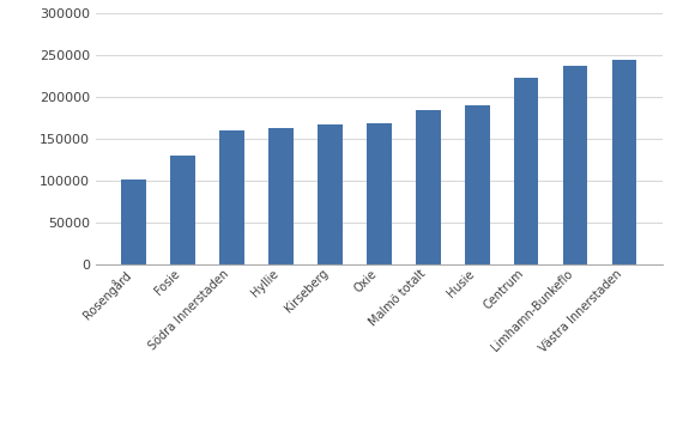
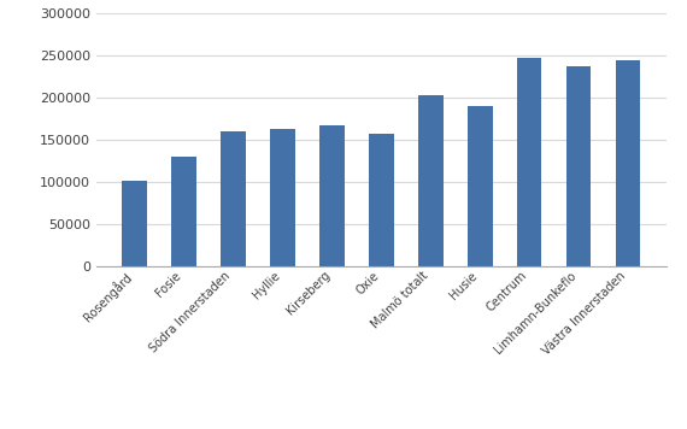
Oxie: 168000 -> 156000
Malmö totalt: 184000 -> 202000
Centrum: 222000 -> 246000
